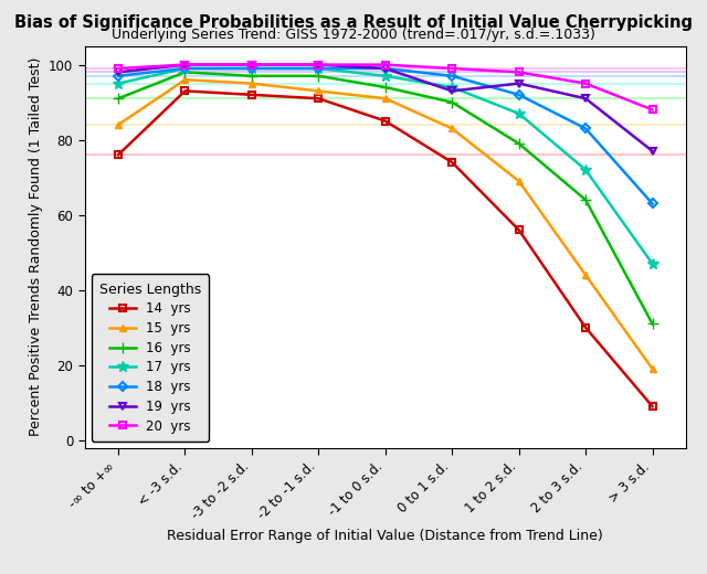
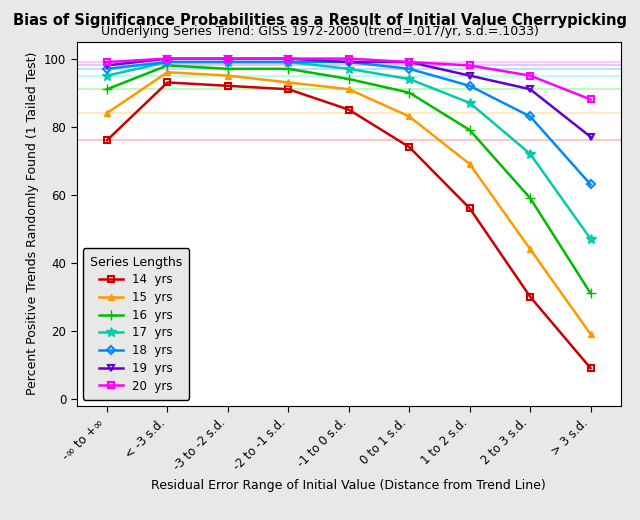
19 yrs/0 to 1 s.d.: 93 -> 99
16 yrs/2 to 3 s.d.: 64 -> 59
